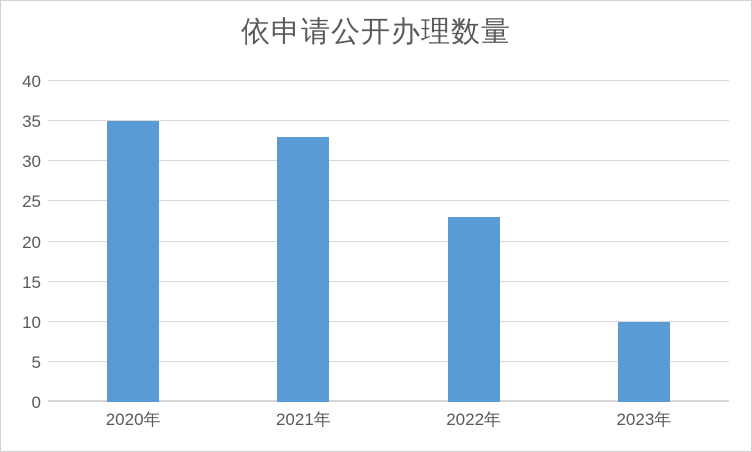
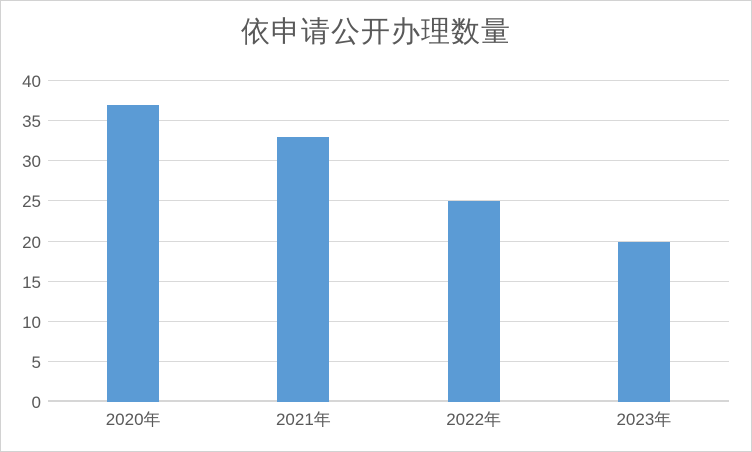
2020年: 35 -> 37
2022年: 23 -> 25
2023年: 10 -> 20
